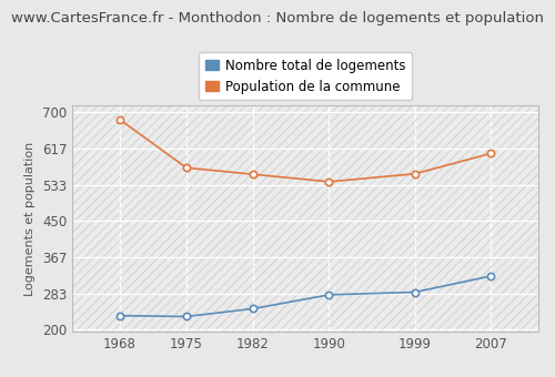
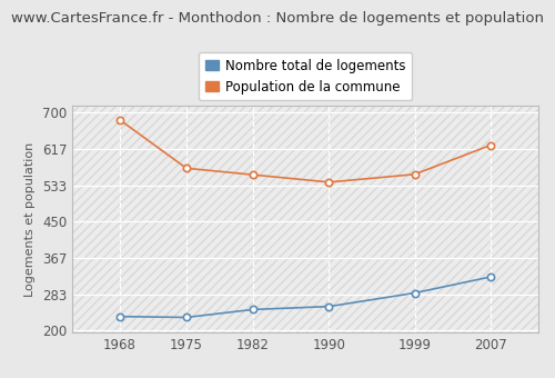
Nombre total de logements/1990: 280 -> 255
Population de la commune/2007: 605 -> 625
